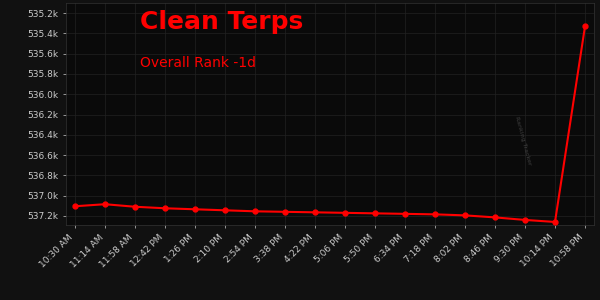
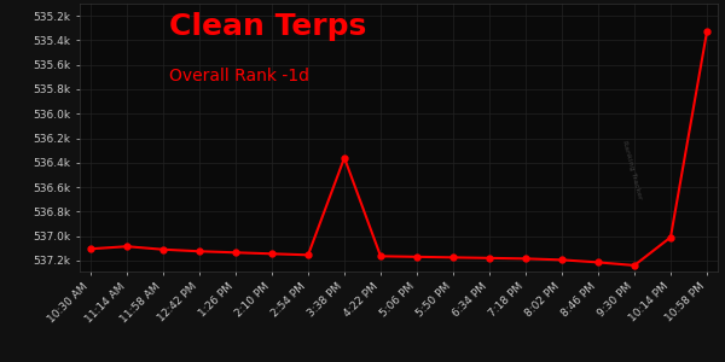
3:38 PM: 537.16k -> 536.36k
10:14 PM: 537.26k -> 537.01k
